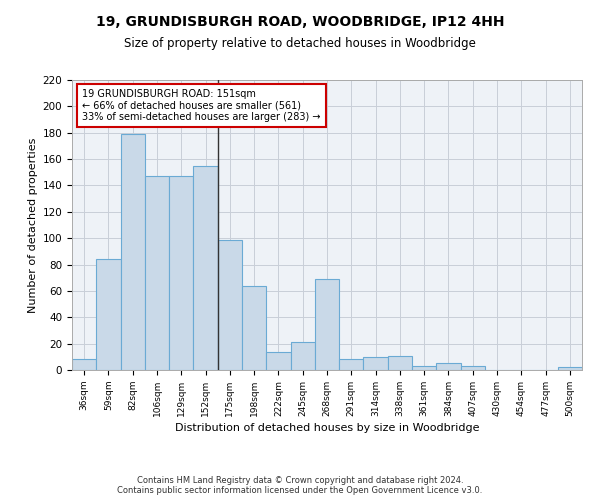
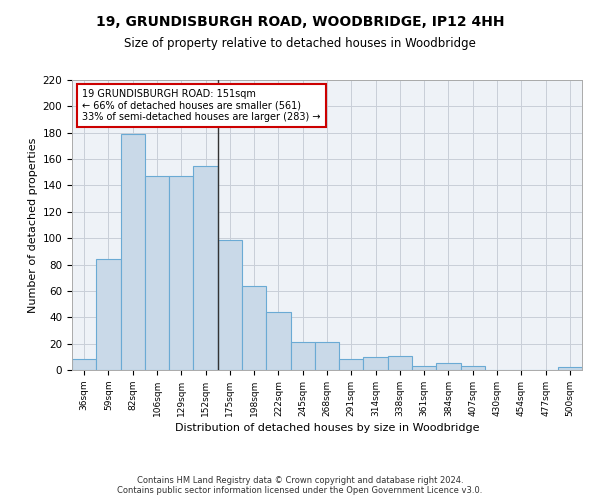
222sqm: 14 -> 44
268sqm: 69 -> 21
